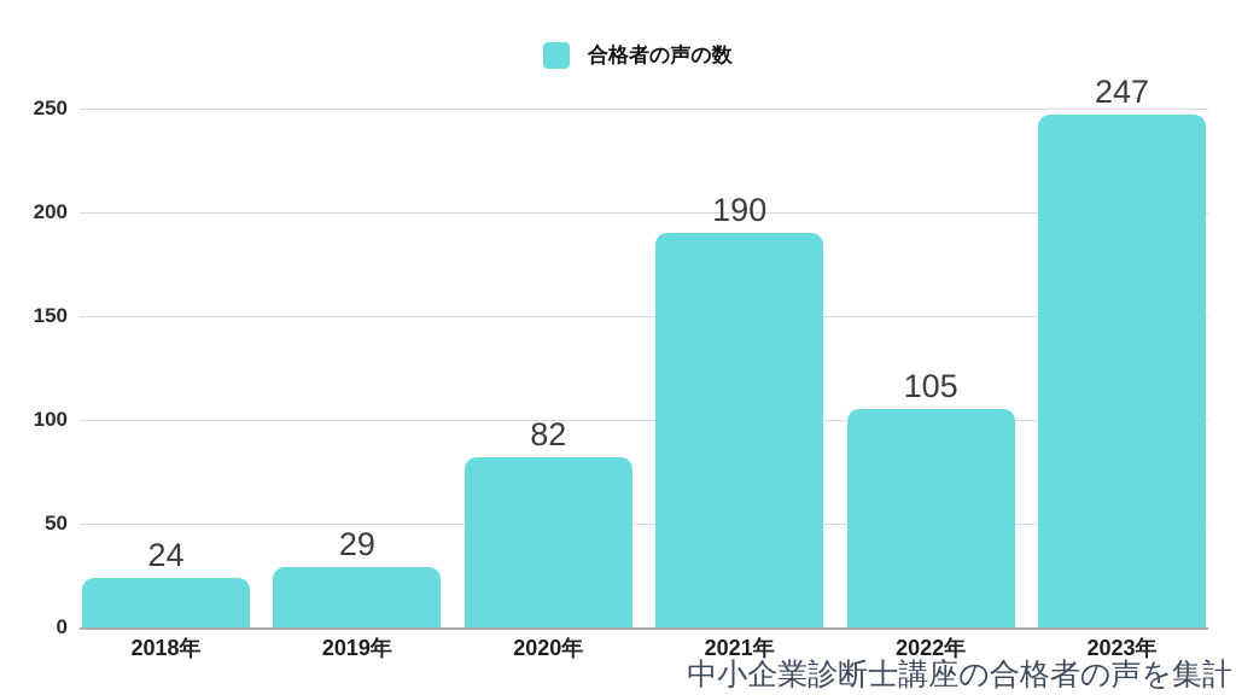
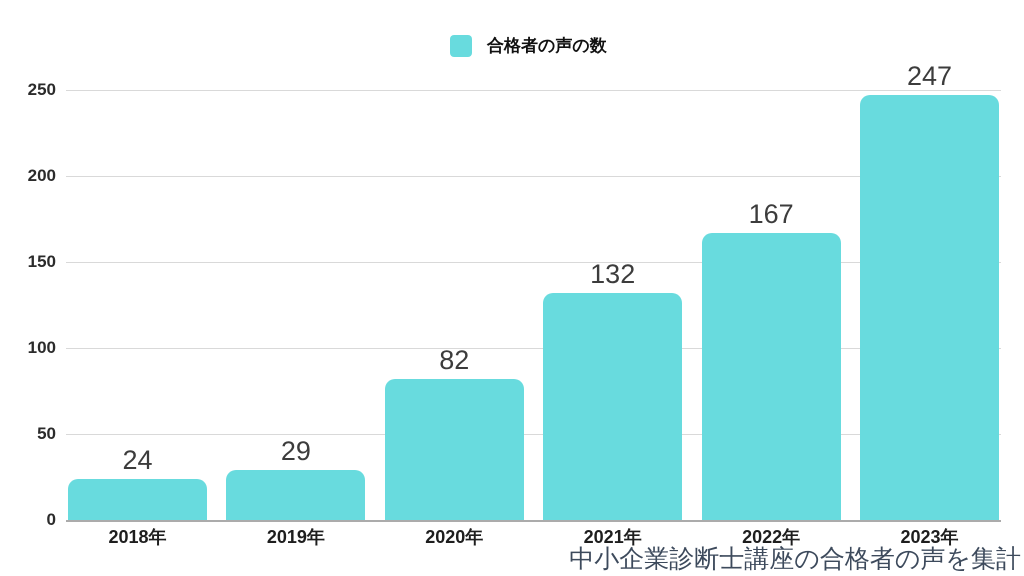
2021年: 190 -> 132
2022年: 105 -> 167
